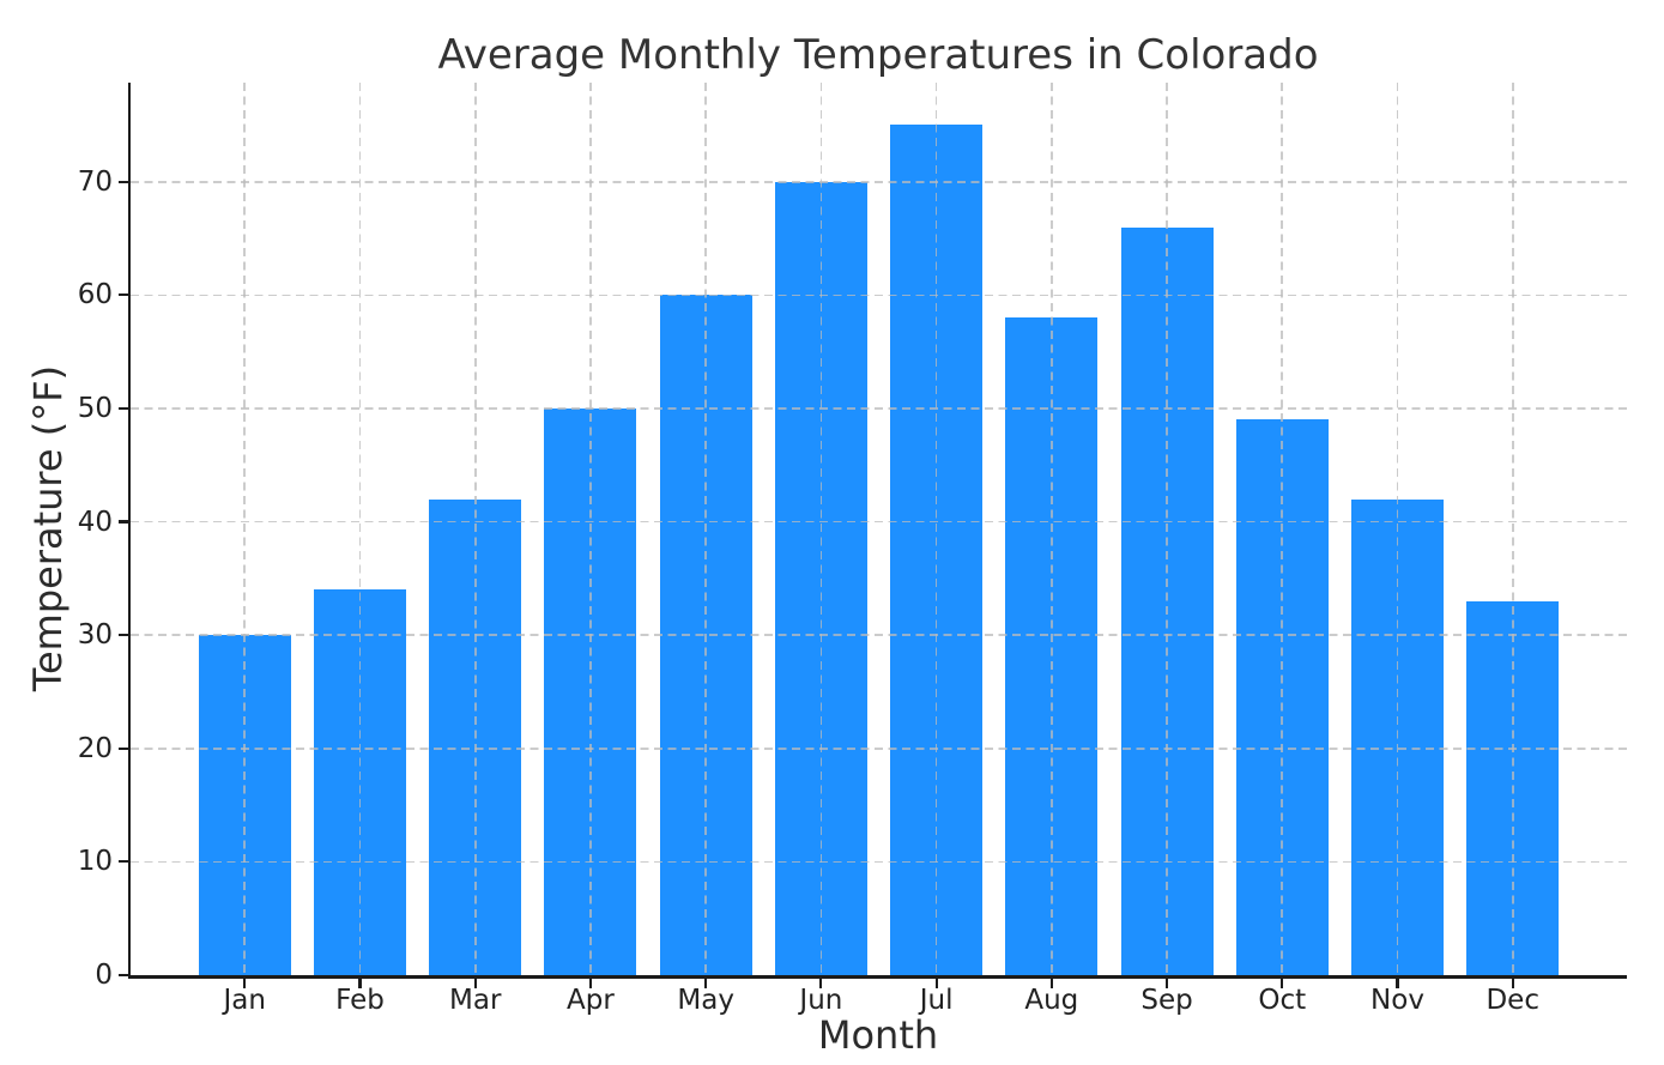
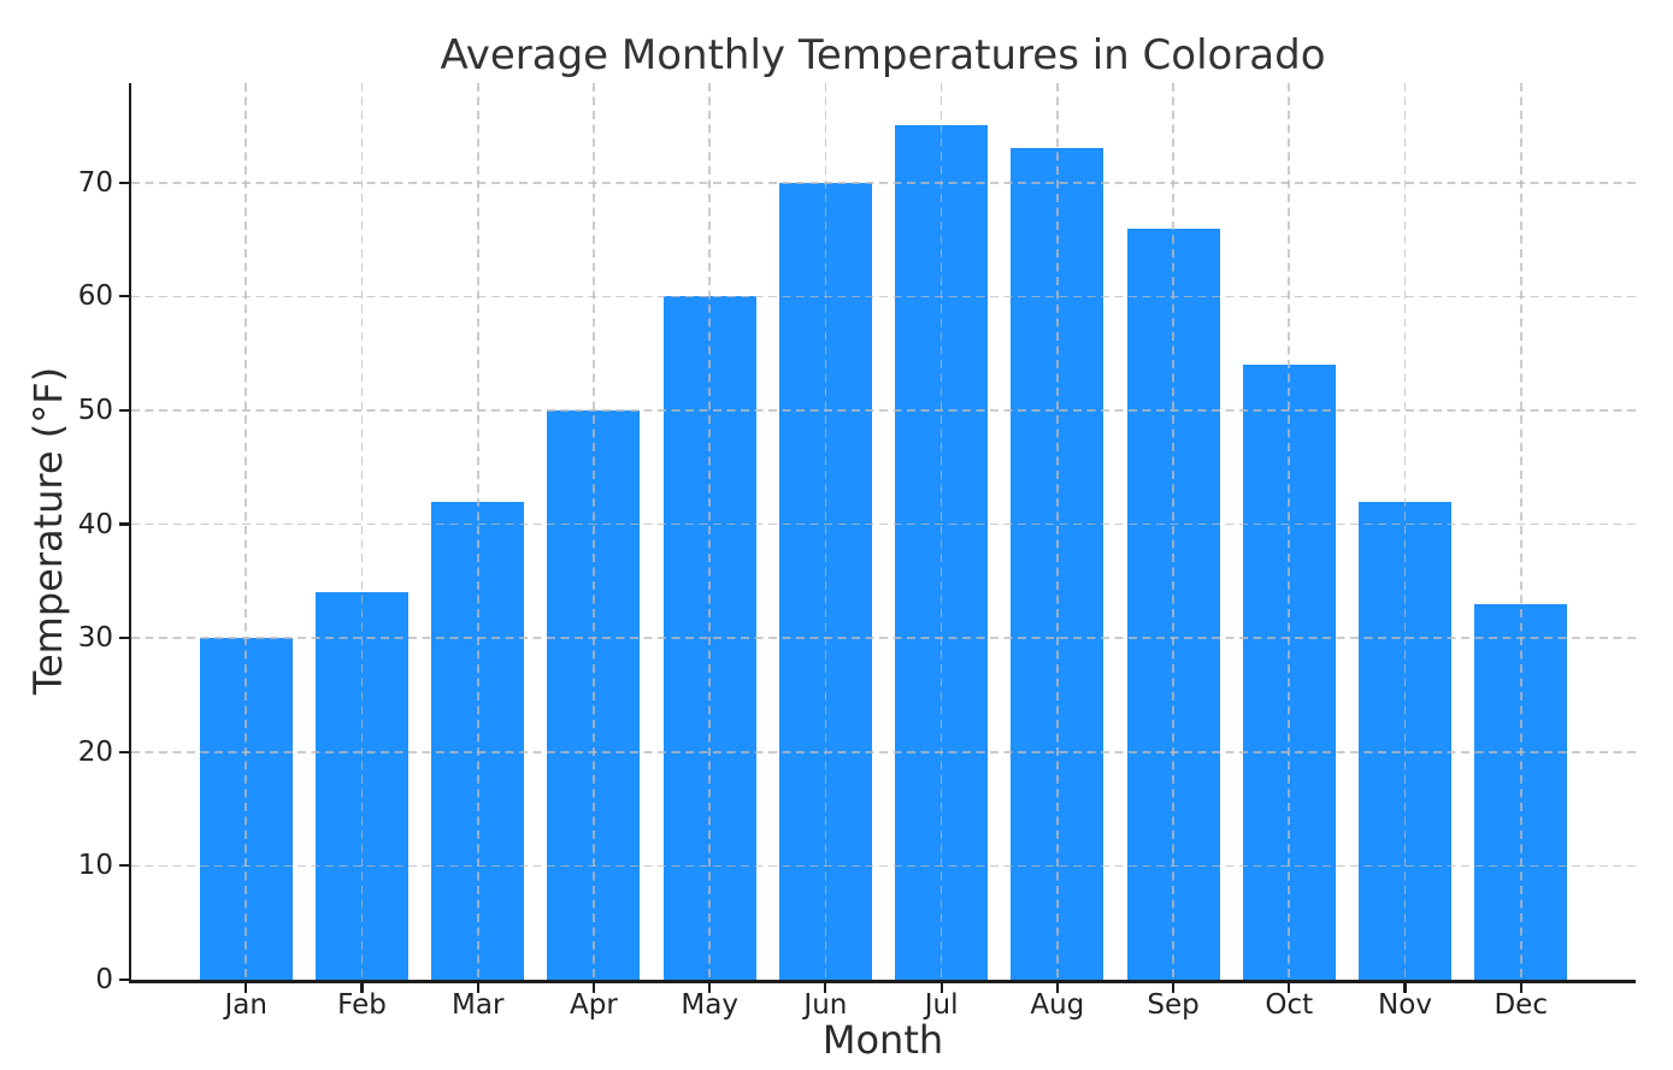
Aug: 58 -> 73
Oct: 49 -> 54
